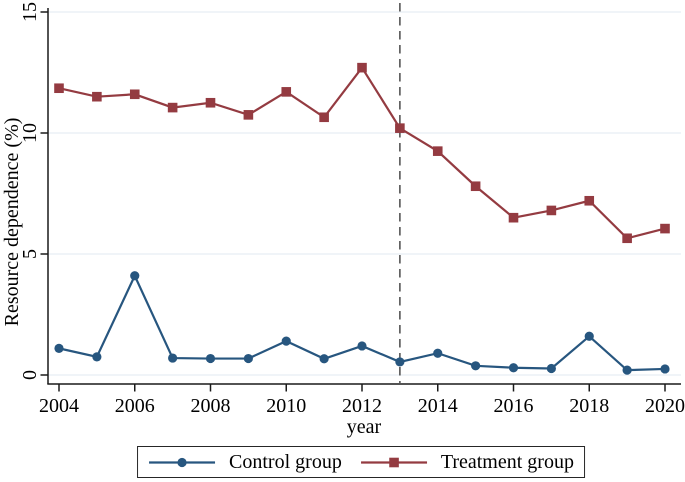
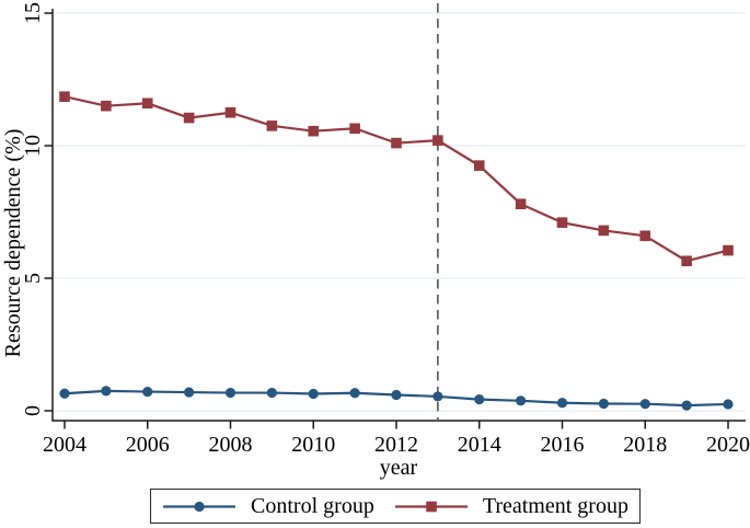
Control group/2004: 1.1 -> 0.7
Control group/2006: 4.1 -> 0.7
Control group/2010: 1.4 -> 0.6
Treatment group/2010: 11.7 -> 10.6
Control group/2012: 1.2 -> 0.6
Treatment group/2012: 12.7 -> 10.1
Control group/2014: 0.9 -> 0.4
Treatment group/2016: 6.5 -> 7.1
Control group/2018: 1.6 -> 0.3
Treatment group/2018: 7.2 -> 6.6
